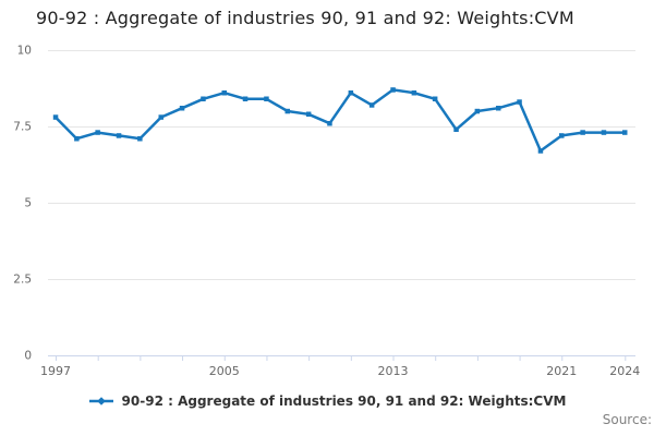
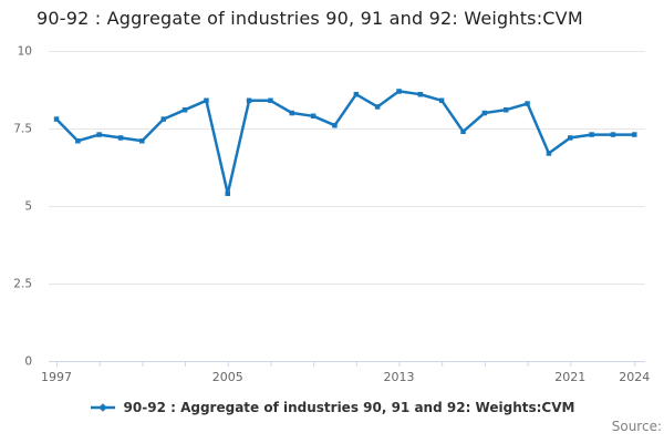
2005: 8.6 -> 5.4
